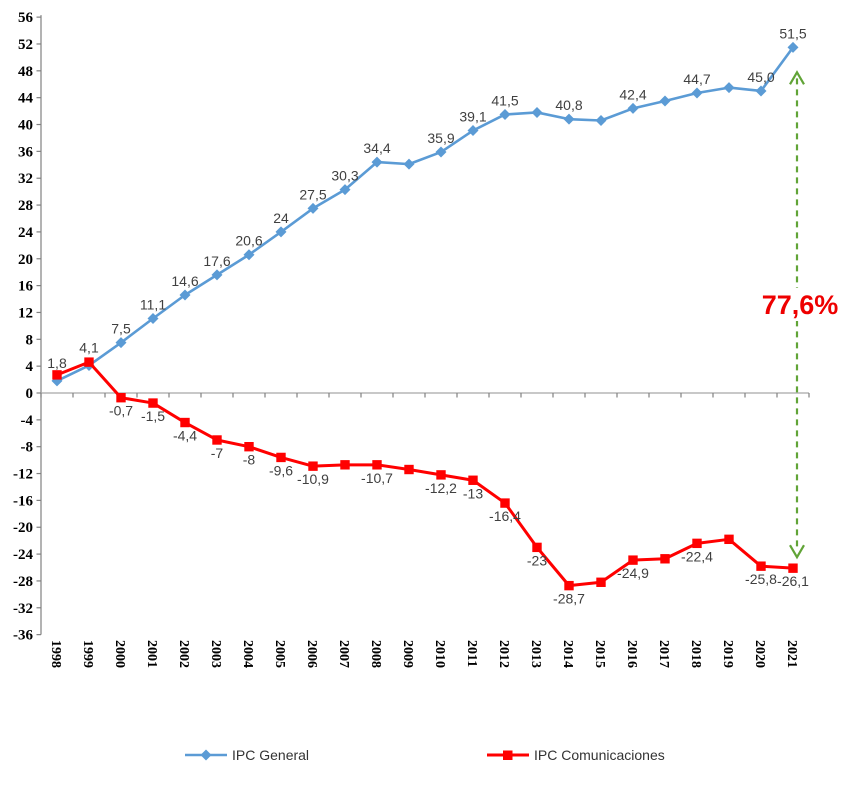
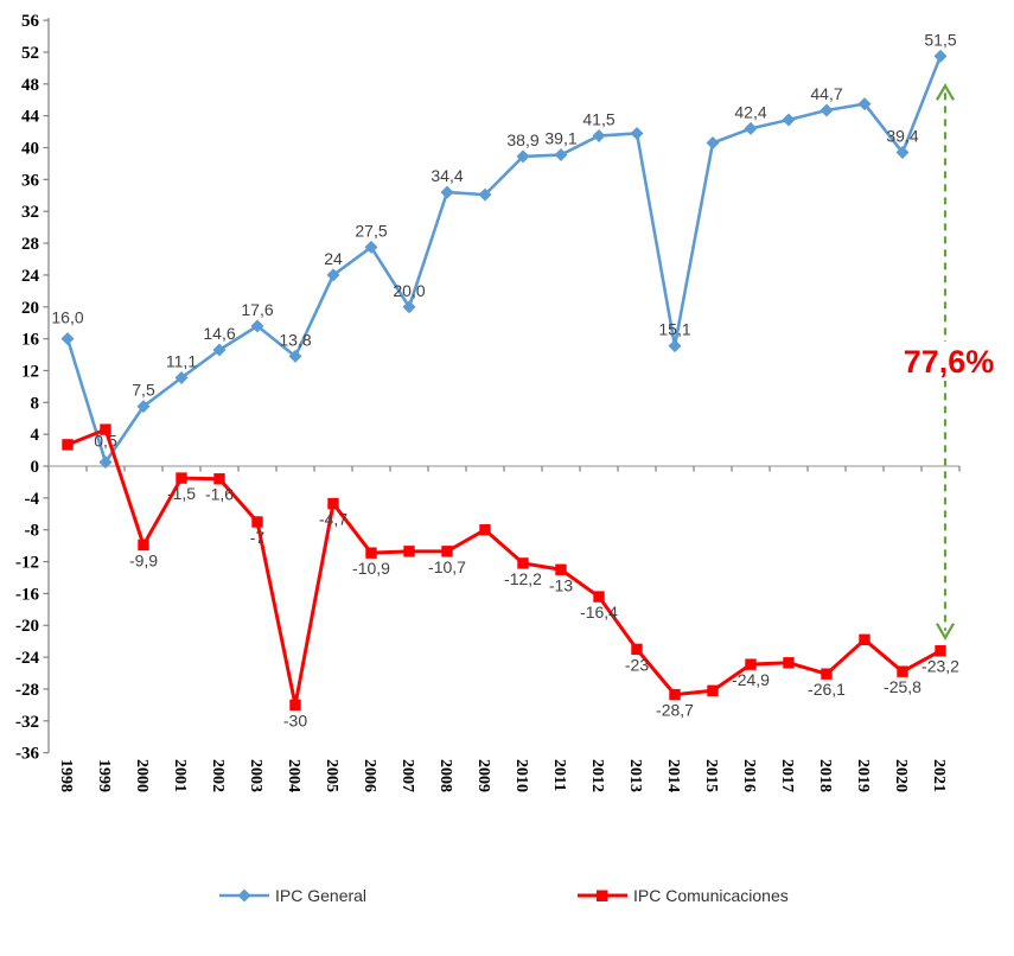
IPC General/1998: 1,8 -> 16,0
IPC General/1999: 4,1 -> 0,5
IPC Comunicaciones/2000: -0,7 -> -9,9
IPC Comunicaciones/2002: -4,4 -> -1,6
IPC General/2004: 20,6 -> 13,8
IPC Comunicaciones/2004: -8 -> -30
IPC Comunicaciones/2005: -9,6 -> -4,7
IPC General/2007: 30,3 -> 20,0
IPC Comunicaciones/2009: -11 -> -8
IPC General/2010: 35,9 -> 38,9
IPC General/2014: 40,8 -> 15,1
IPC Comunicaciones/2018: -22,4 -> -26,1
IPC General/2020: 45,0 -> 39,4
IPC Comunicaciones/2021: -26,1 -> -23,2
